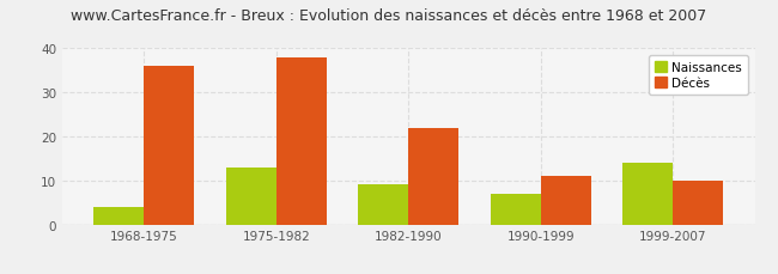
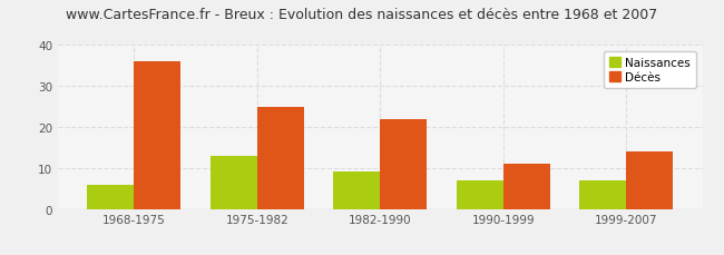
Naissances/1968-1975: 4 -> 6
Décès/1975-1982: 38 -> 25
Naissances/1999-2007: 14 -> 7
Décès/1999-2007: 10 -> 14
